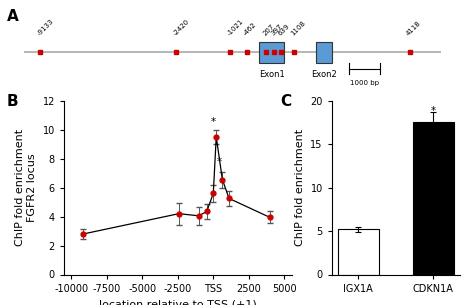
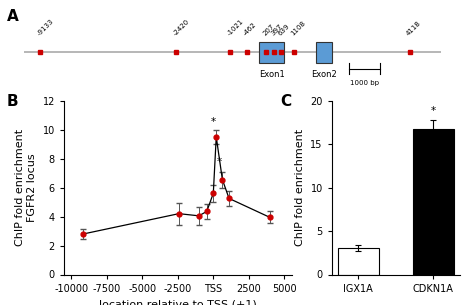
IGX1A: 5.2 -> 3.0
CDKN1A: 17.6 -> 16.7
